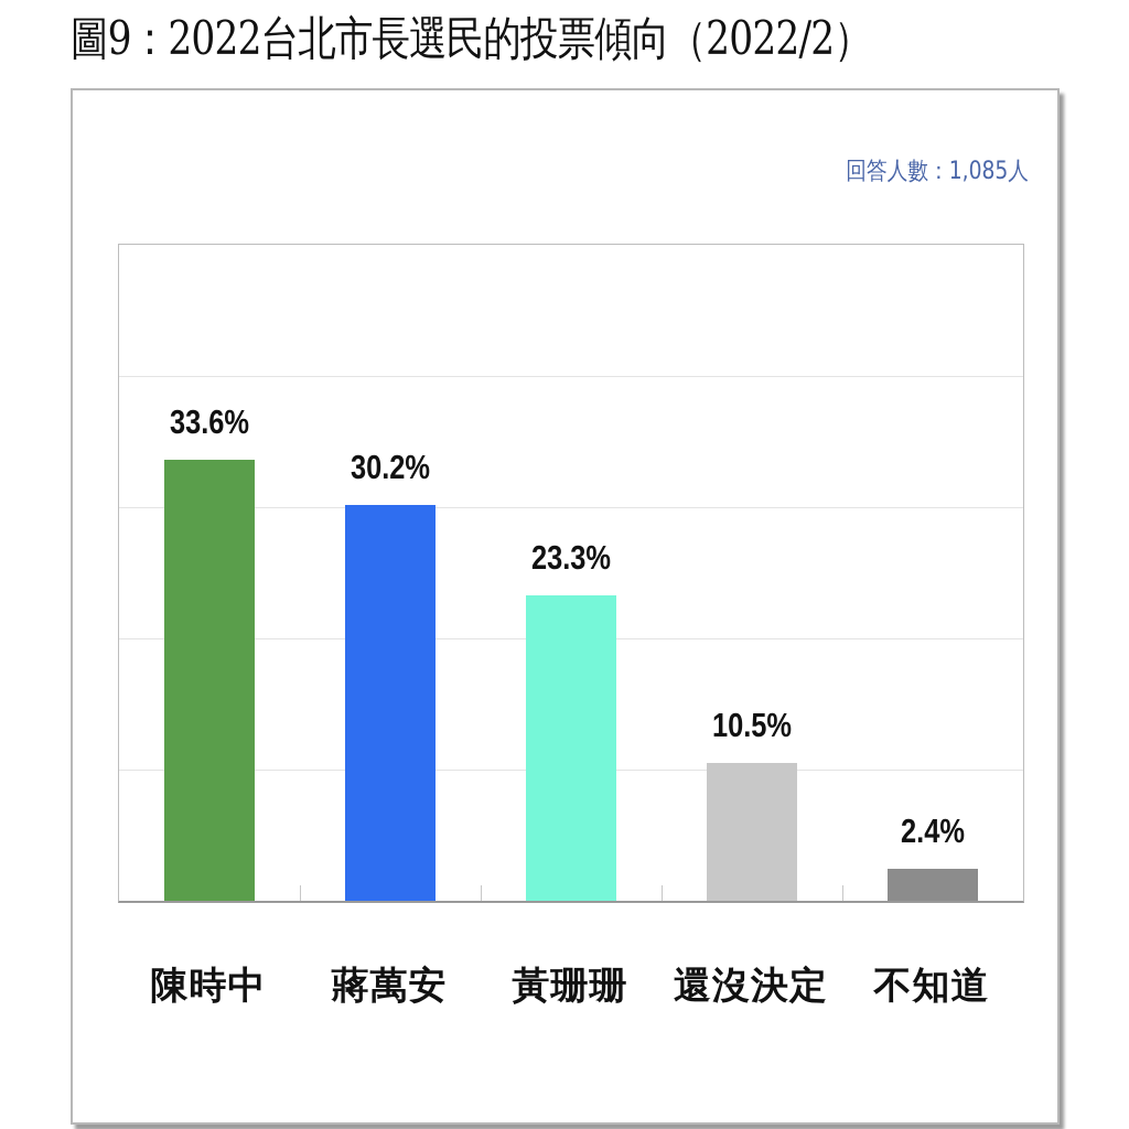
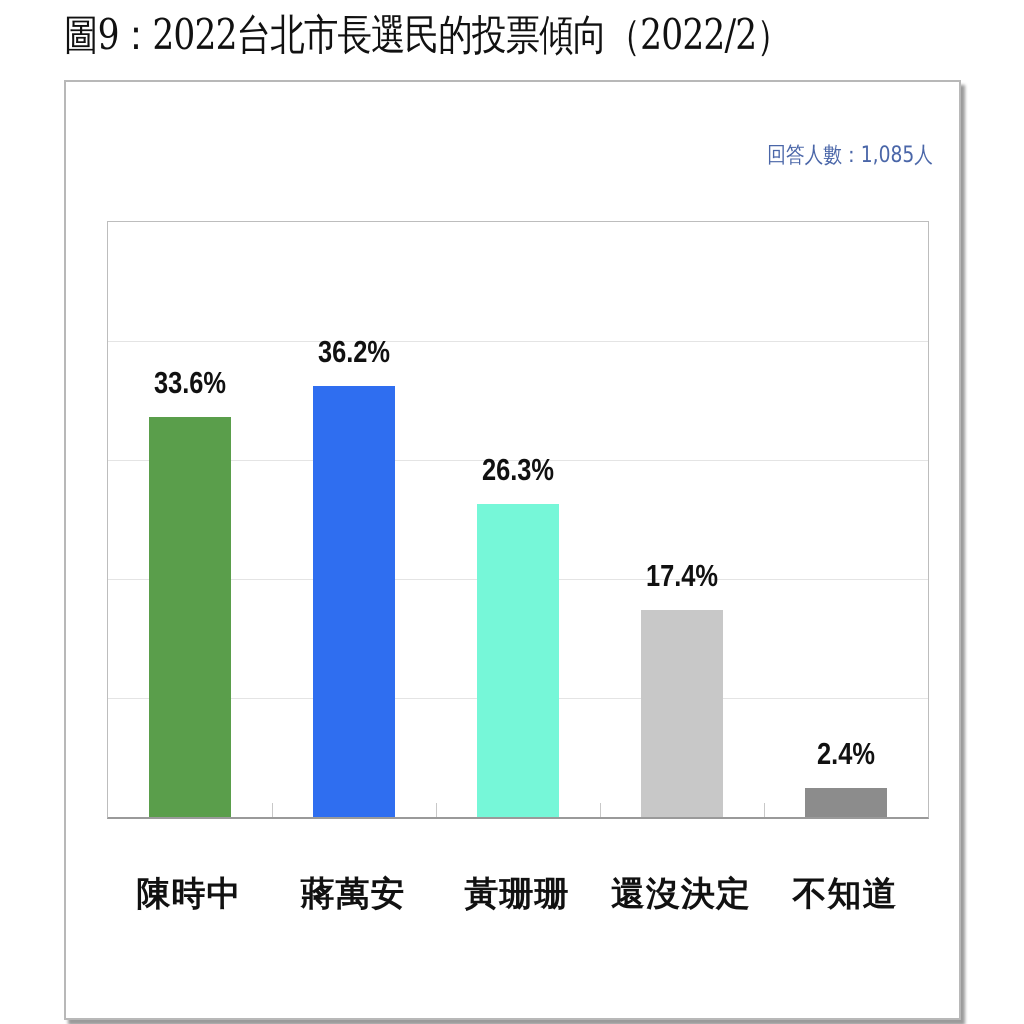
蔣萬安: 30.2% -> 36.2%
黃珊珊: 23.3% -> 26.3%
還沒決定: 10.5% -> 17.4%
